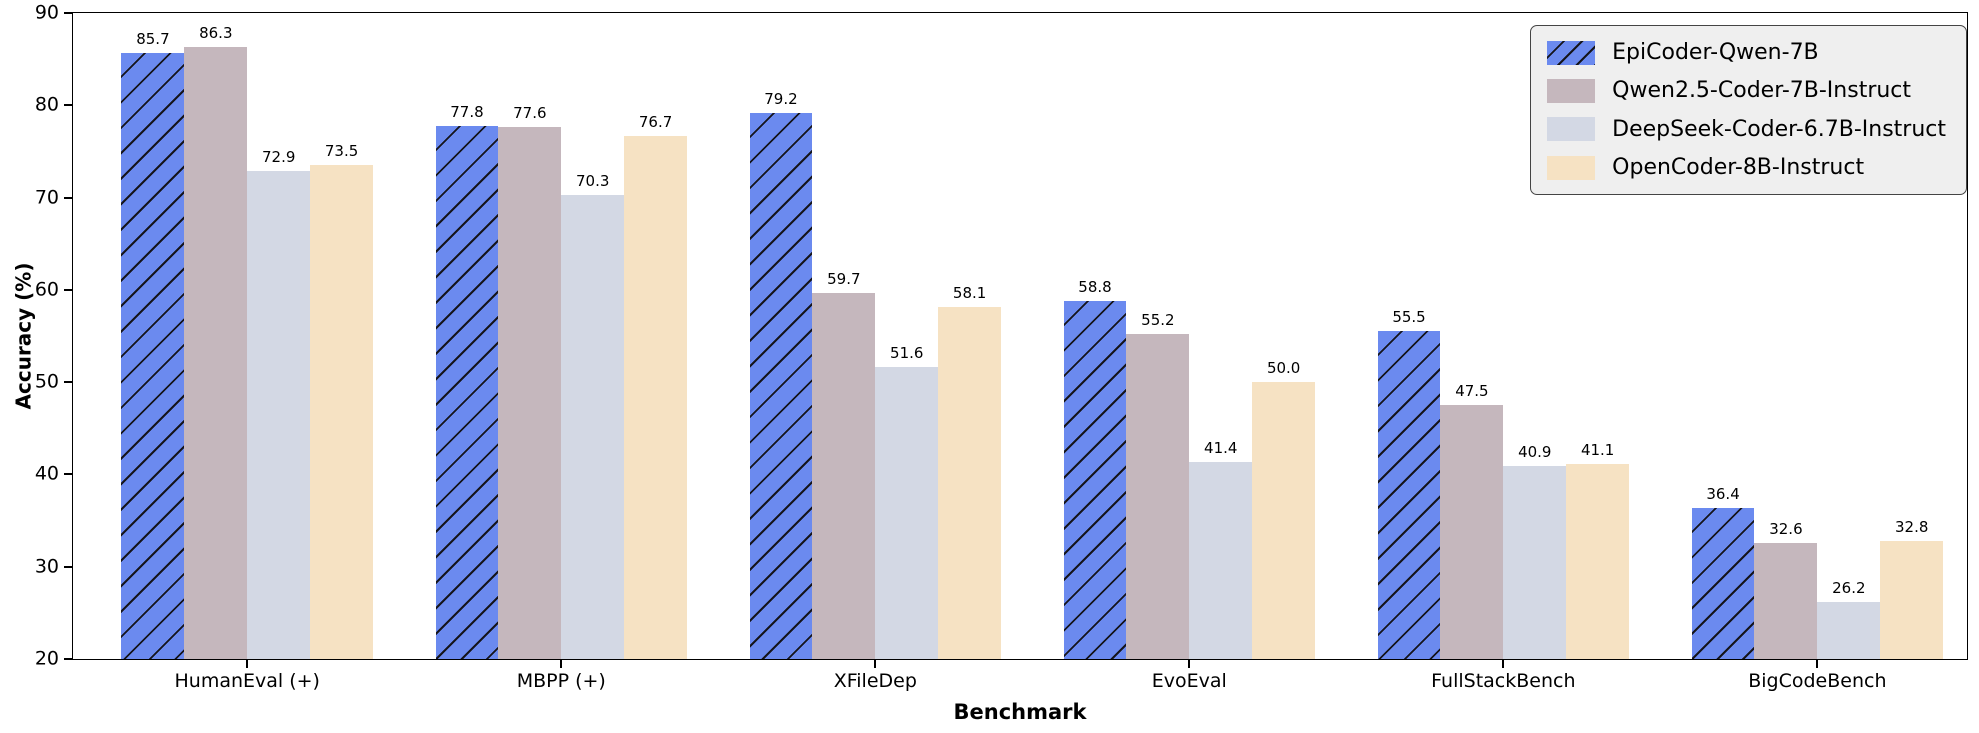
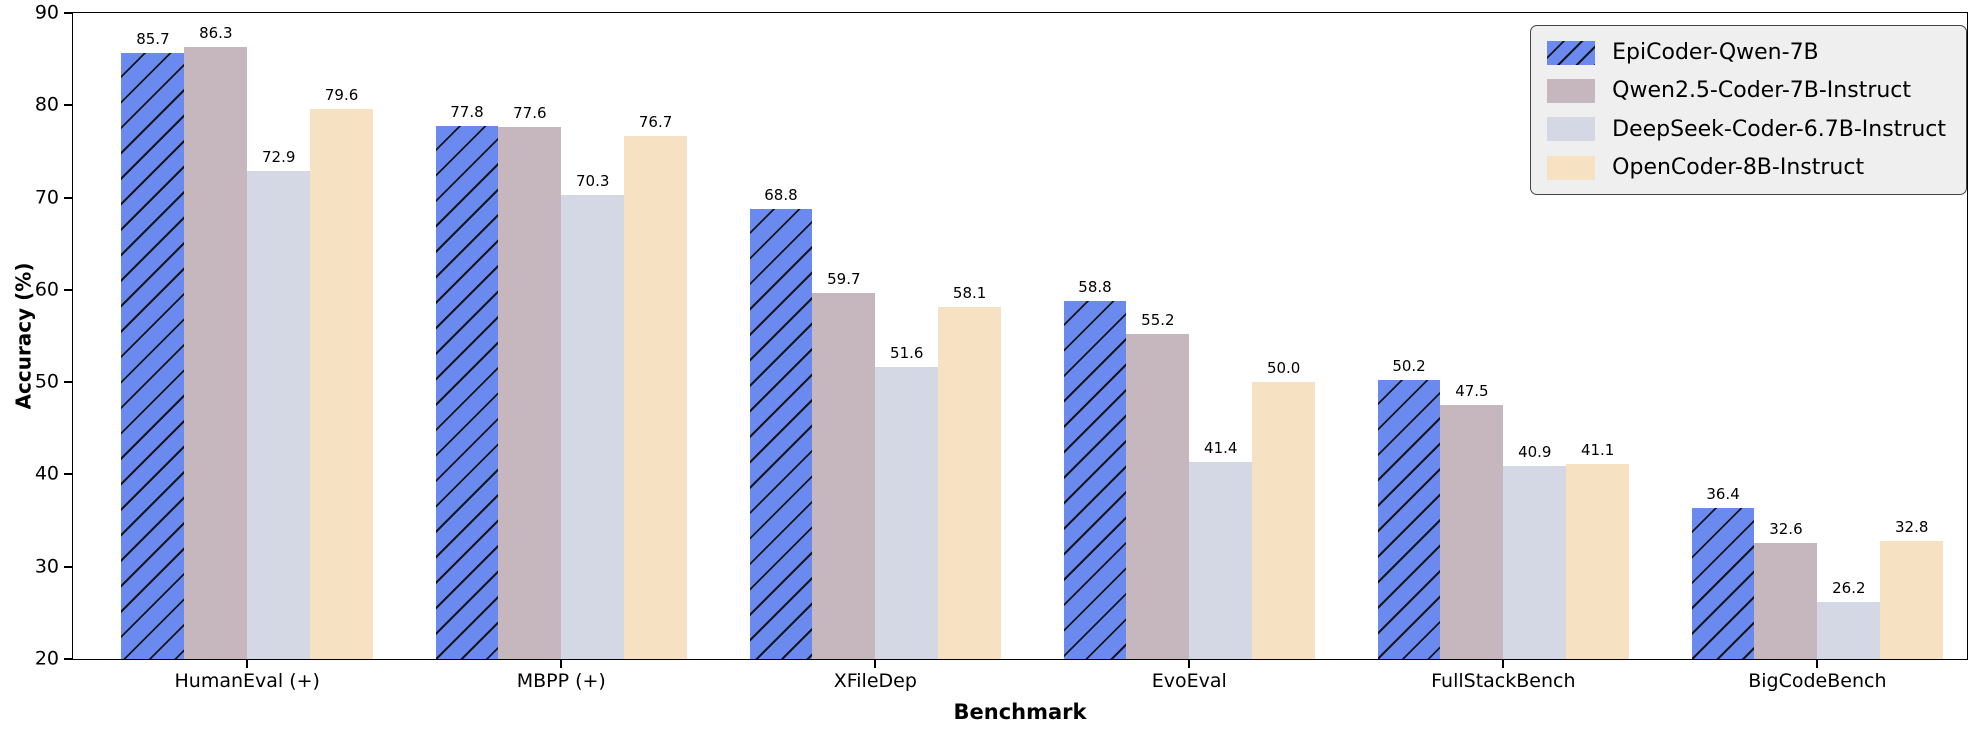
OpenCoder-8B-Instruct/HumanEval (+): 73.5 -> 79.6
EpiCoder-Qwen-7B/XFileDep: 79.2 -> 68.8
EpiCoder-Qwen-7B/FullStackBench: 55.5 -> 50.2
